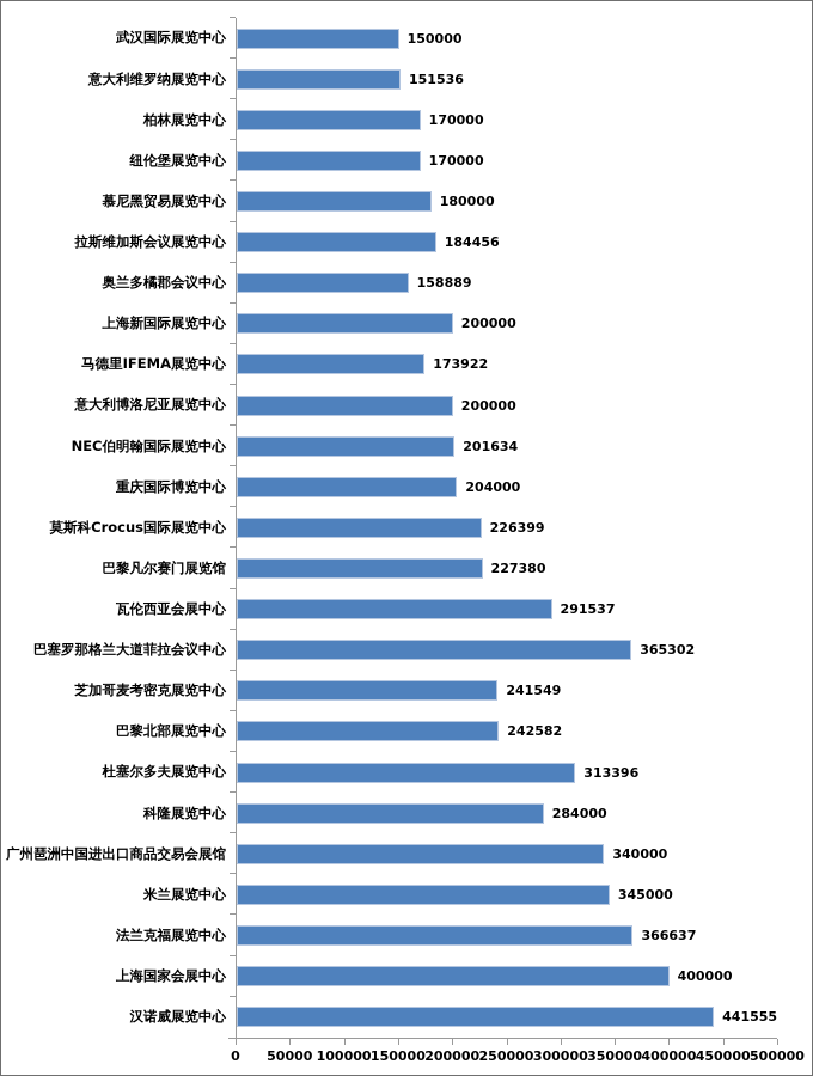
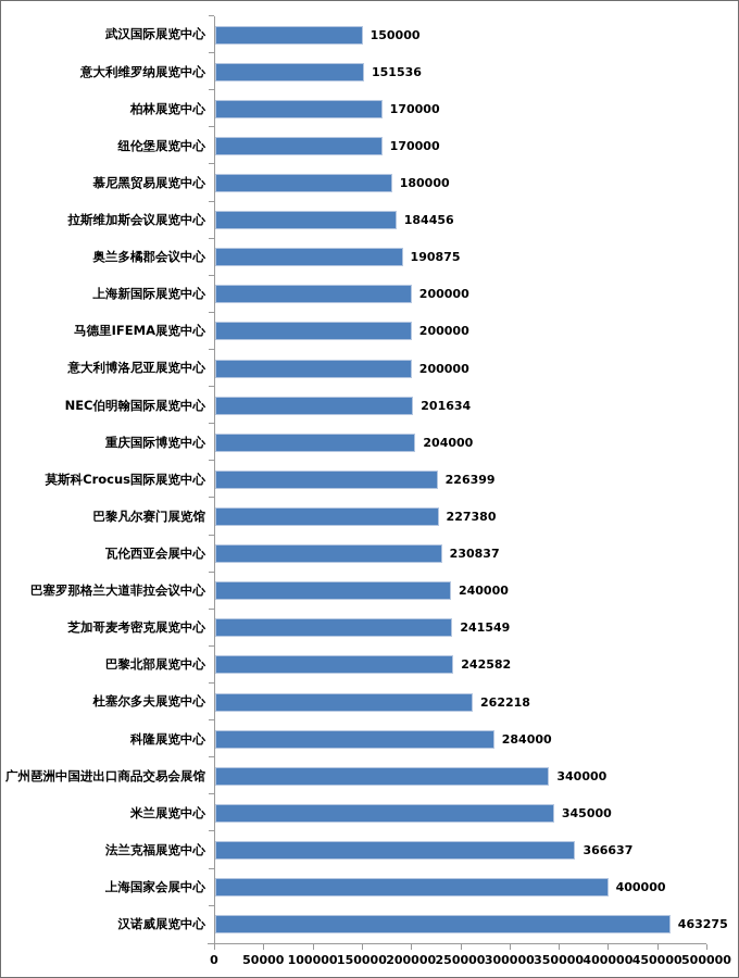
奥兰多橘郡会议中心: 158889 -> 190875
马德里IFEMA展览中心: 173922 -> 200000
瓦伦西亚会展中心: 291537 -> 230837
巴塞罗那格兰大道菲拉会议中心: 365302 -> 240000
杜塞尔多夫展览中心: 313396 -> 262218
汉诺威展览中心: 441555 -> 463275
